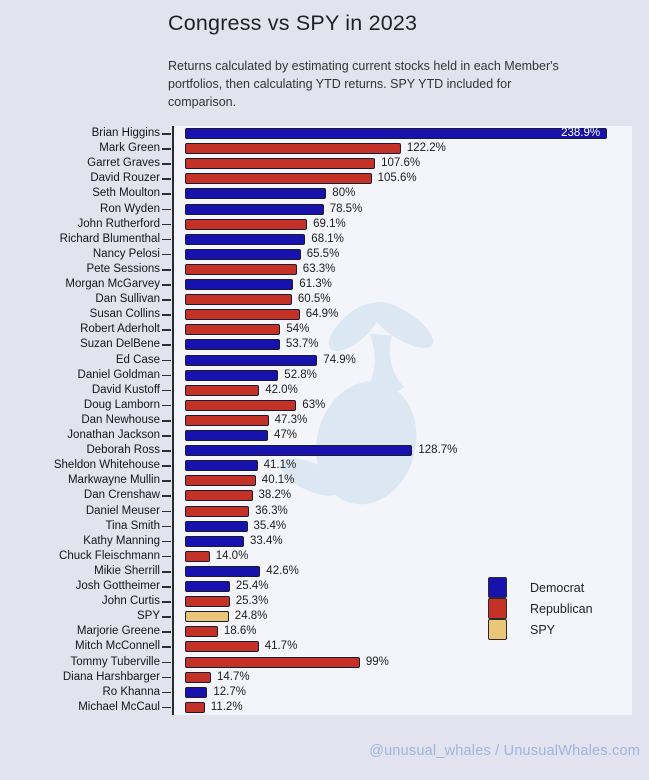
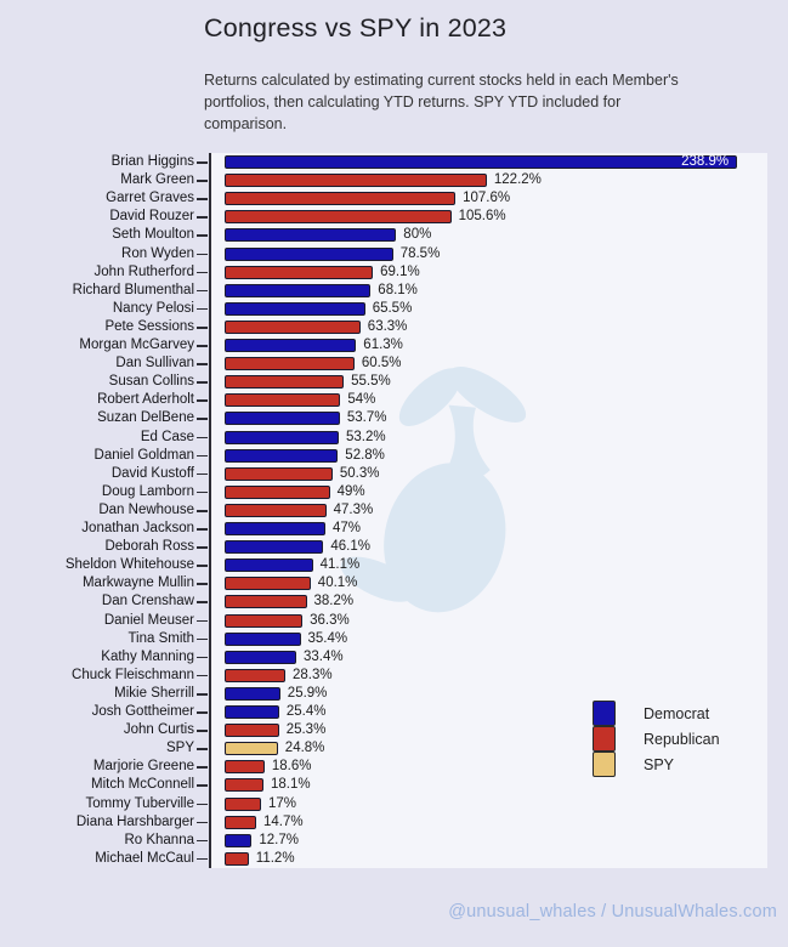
Susan Collins: 64.9% -> 55.5%
Ed Case: 74.9% -> 53.2%
David Kustoff: 42.0% -> 50.3%
Doug Lamborn: 63% -> 49%
Deborah Ross: 128.7% -> 46.1%
Chuck Fleischmann: 14.0% -> 28.3%
Mikie Sherrill: 42.6% -> 25.9%
Mitch McConnell: 41.7% -> 18.1%
Tommy Tuberville: 99% -> 17%
